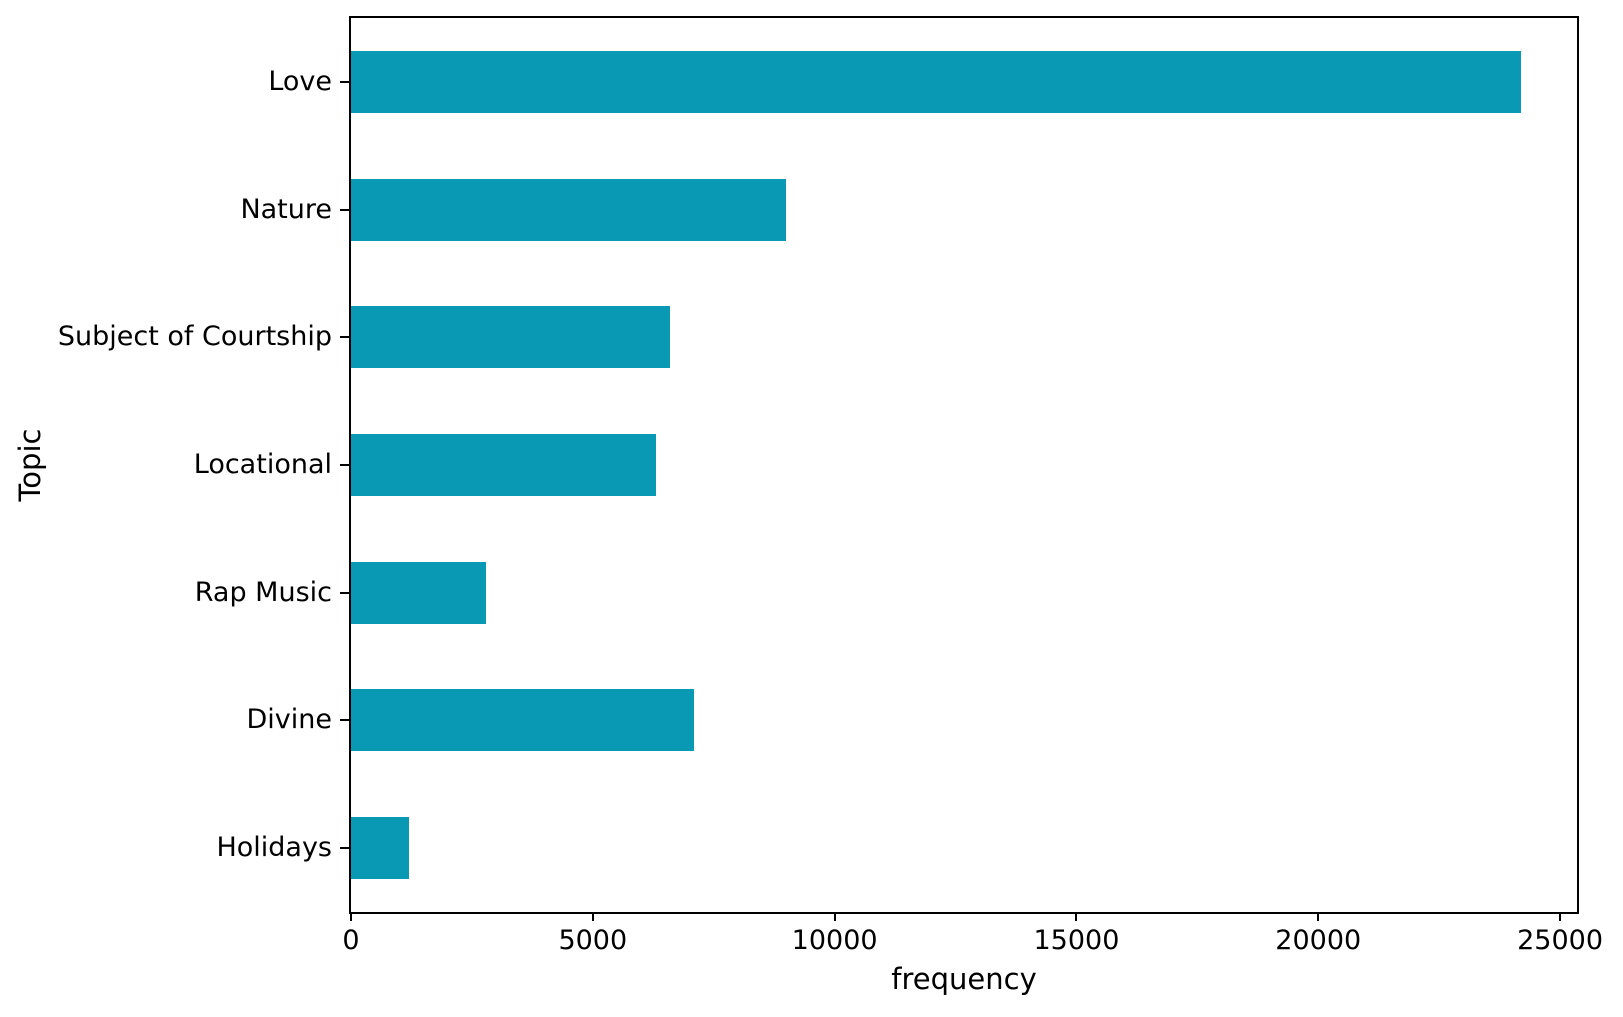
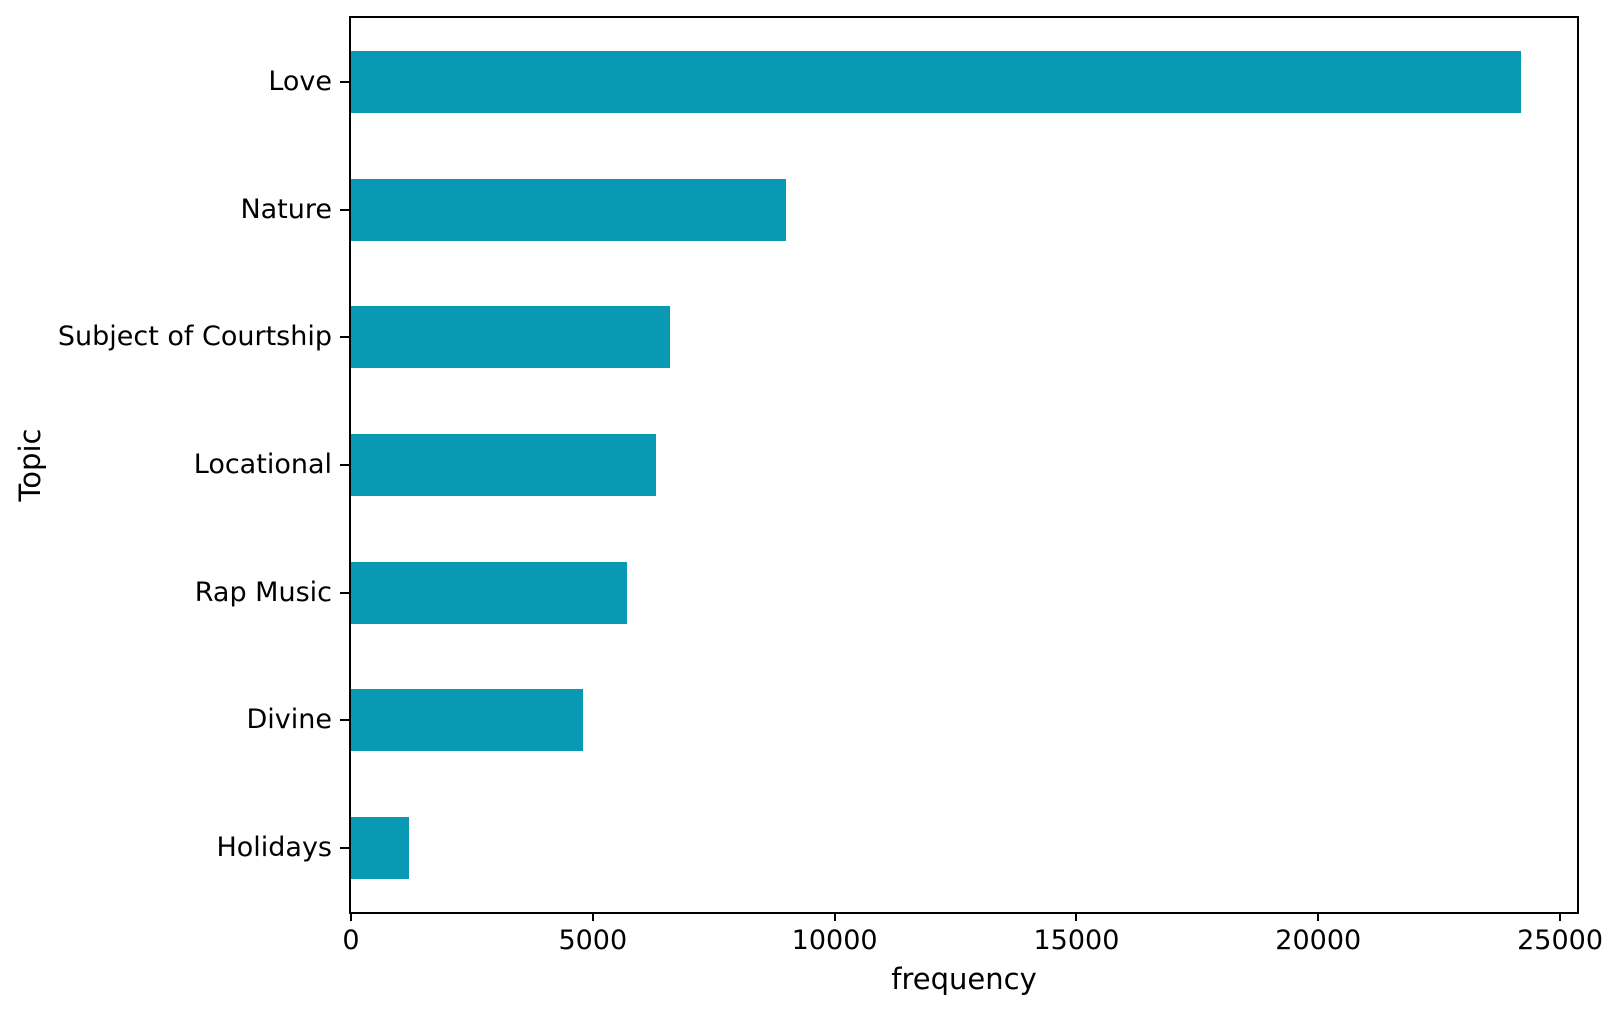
Rap Music: 2800 -> 5700
Divine: 7100 -> 4800
